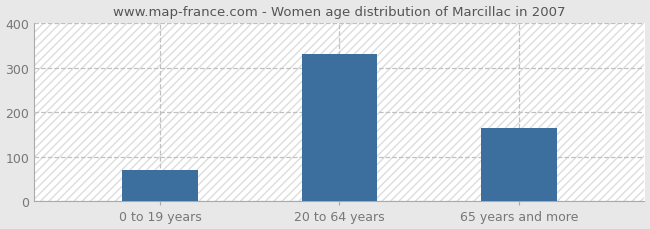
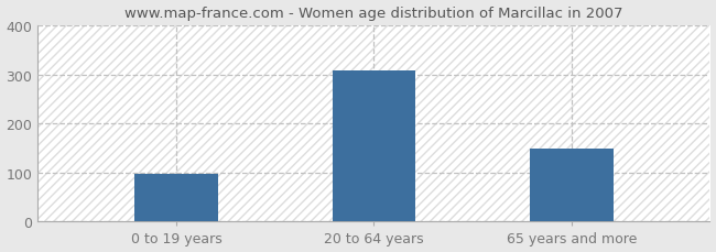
0 to 19 years: 70 -> 98
20 to 64 years: 330 -> 307
65 years and more: 165 -> 149
